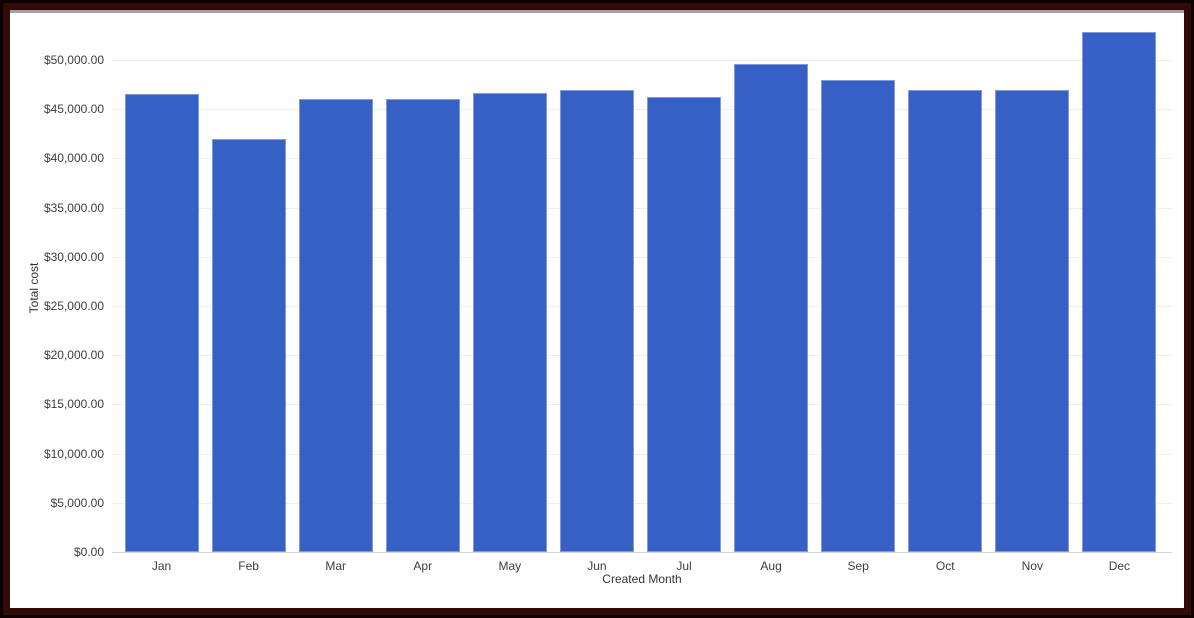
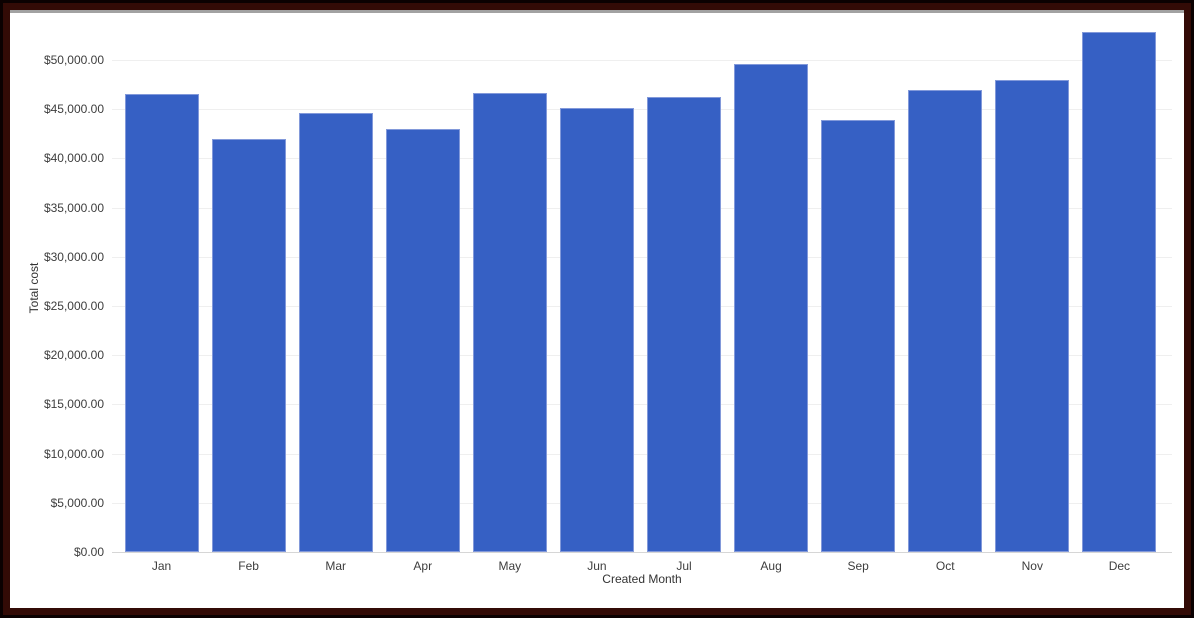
Mar: $46000 -> $45000
Apr: $46000 -> $43000
Jun: $47000 -> $45000
Sep: $48000 -> $44000
Nov: $47000 -> $48000
